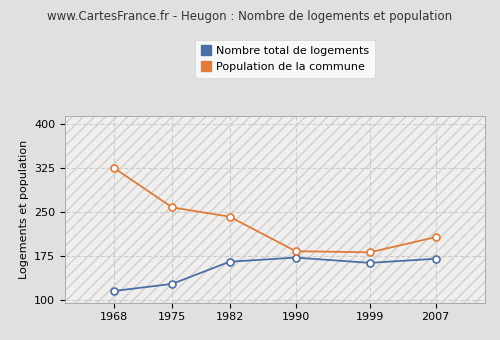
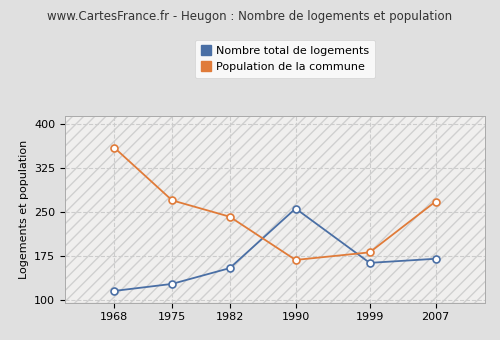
Population de la commune/1968: 325 -> 360
Population de la commune/1975: 258 -> 270
Nombre total de logements/1982: 165 -> 154
Nombre total de logements/1990: 172 -> 256
Population de la commune/1990: 183 -> 168
Population de la commune/2007: 207 -> 268
